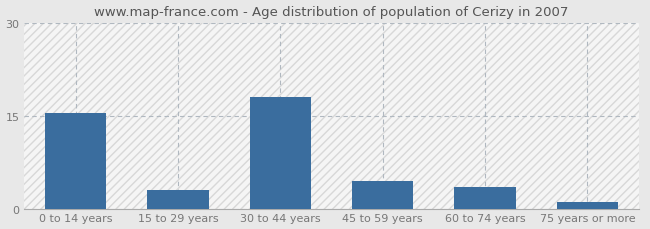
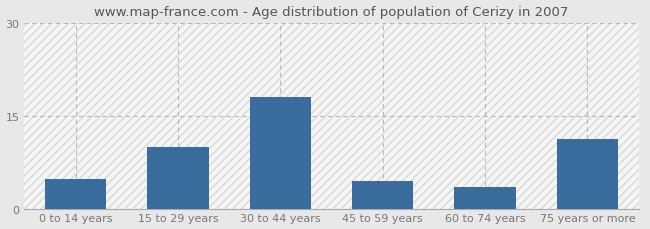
0 to 14 years: 15.5 -> 4.8
15 to 29 years: 3.0 -> 10.0
75 years or more: 1.0 -> 11.2
